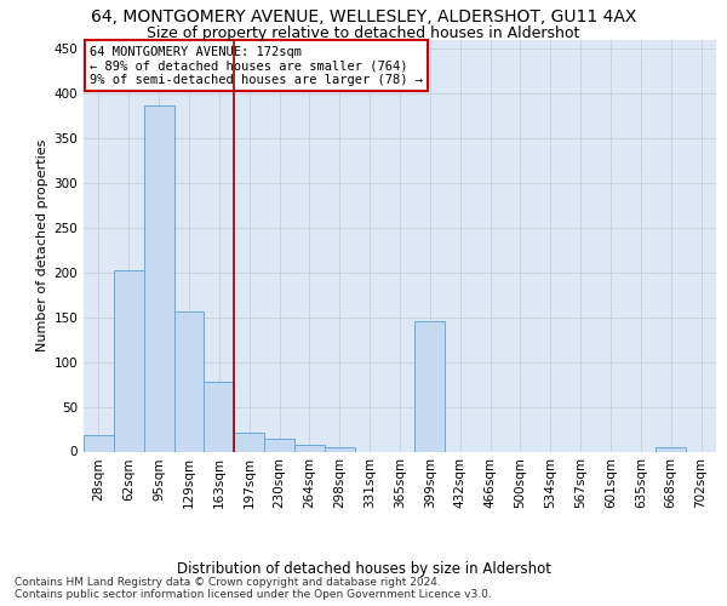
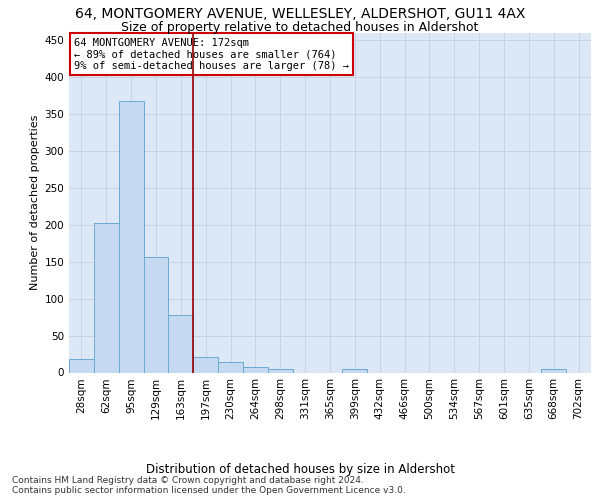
95sqm: 386 -> 368
399sqm: 146 -> 5
